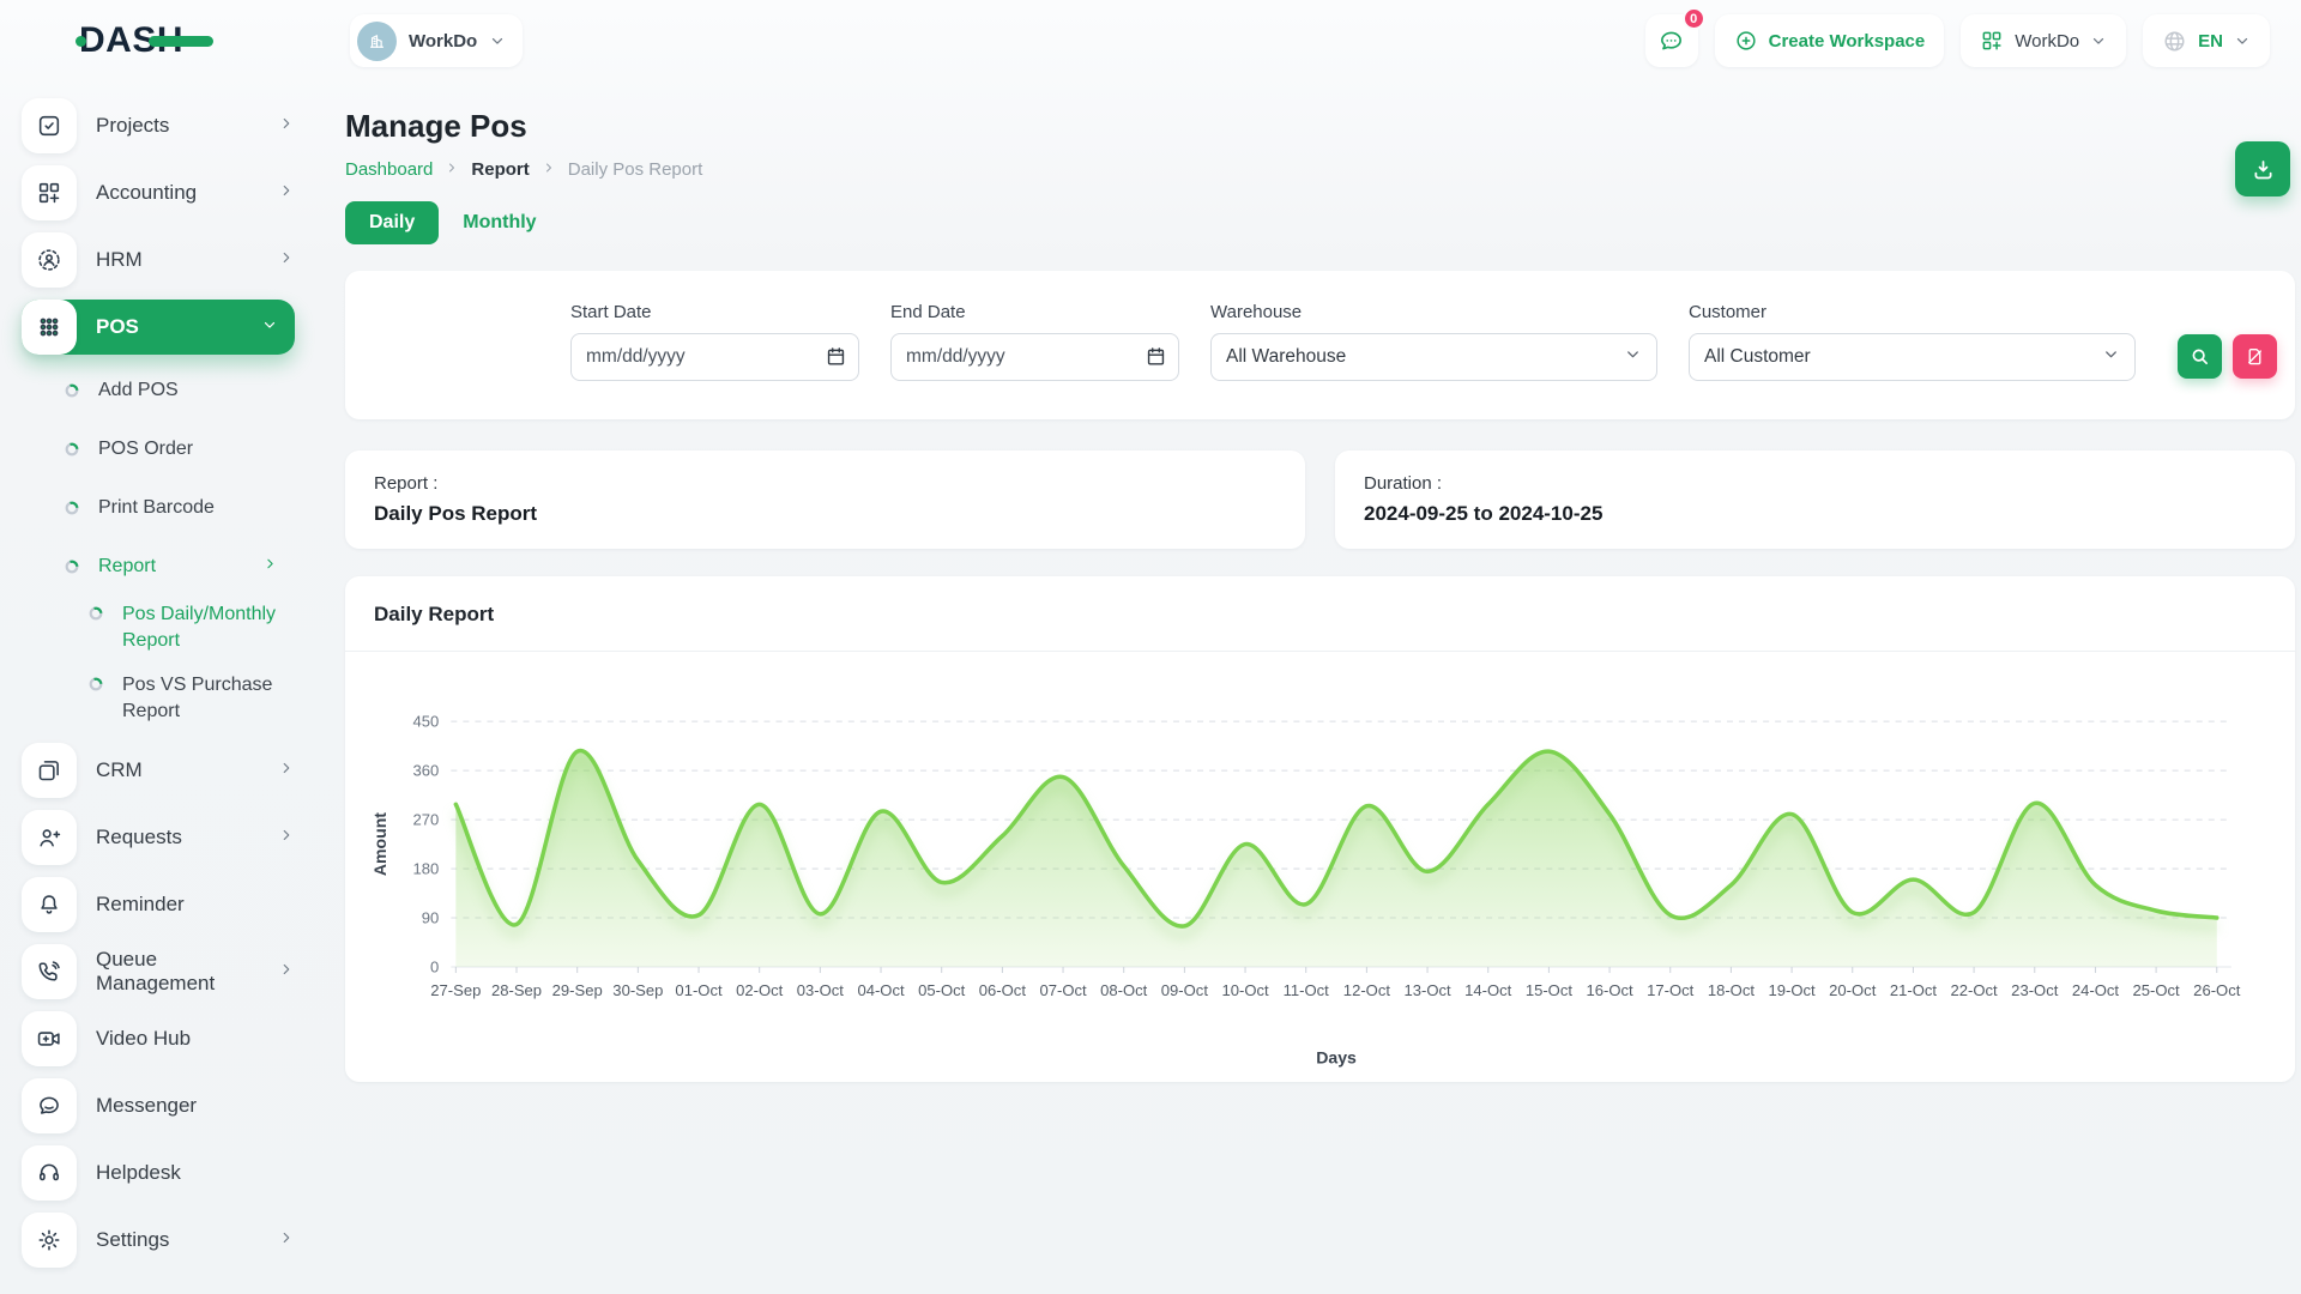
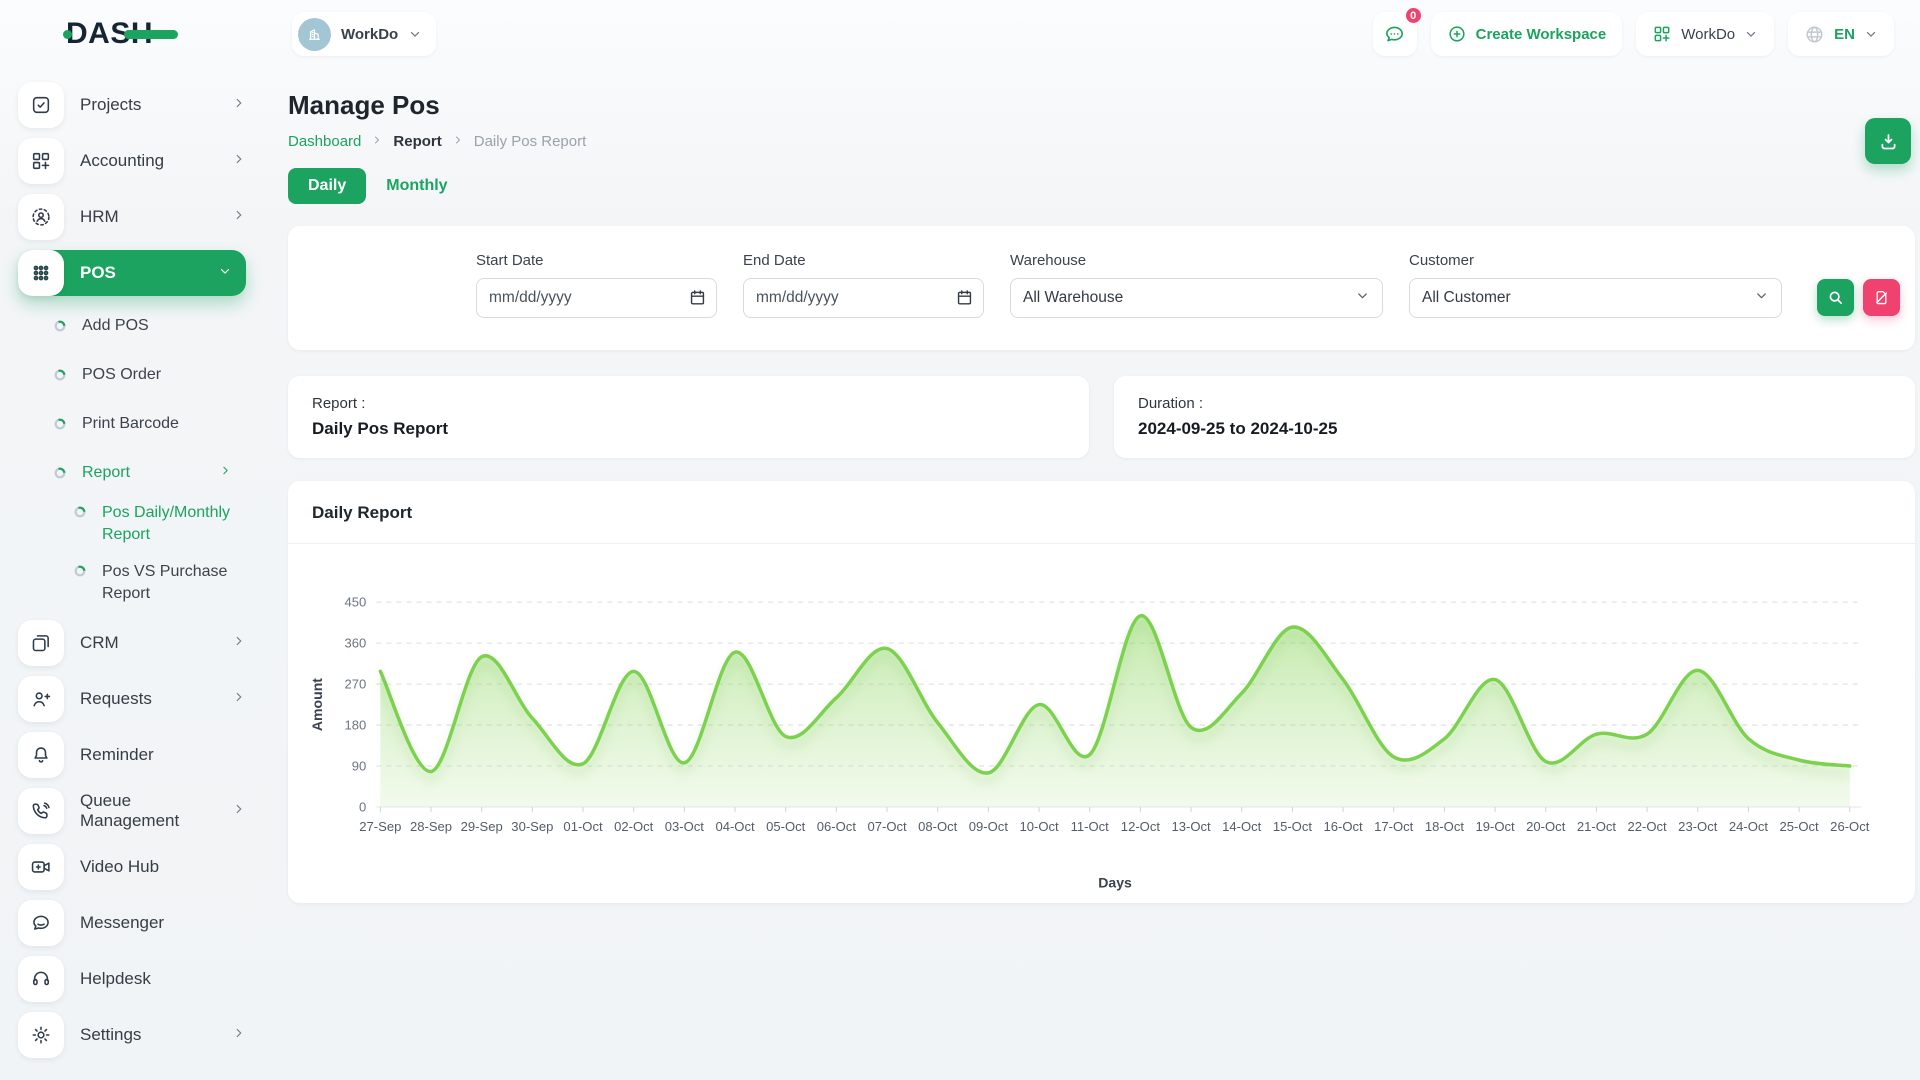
29-Sep: 400 -> 330
04-Oct: 280 -> 340
12-Oct: 300 -> 420
14-Oct: 300 -> 250
17-Oct: 100 -> 110
22-Oct: 100 -> 160
